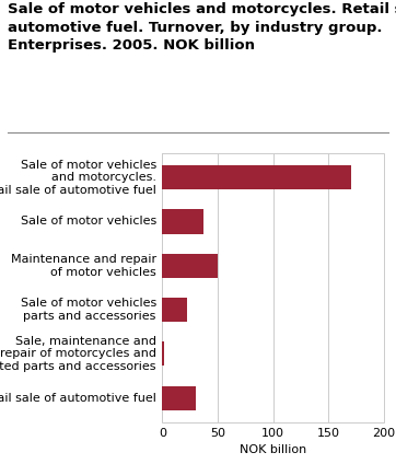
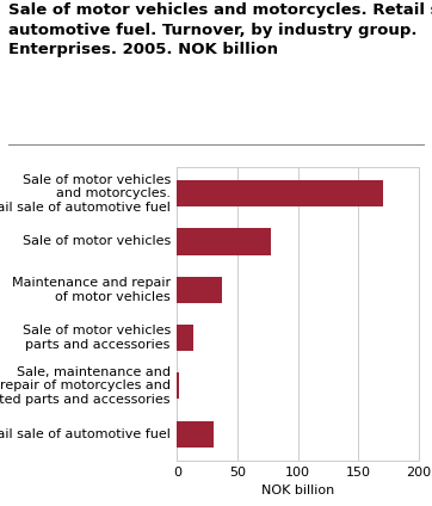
Sale of motor vehicles: 37 -> 78
Maintenance and repair of motor vehicles: 50 -> 37
Sale of motor vehicles parts and accessories: 22 -> 13
